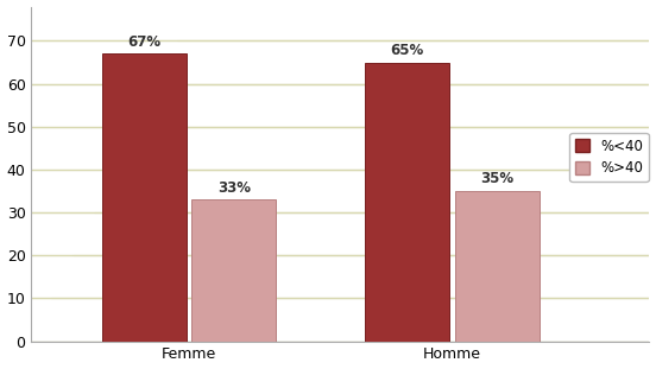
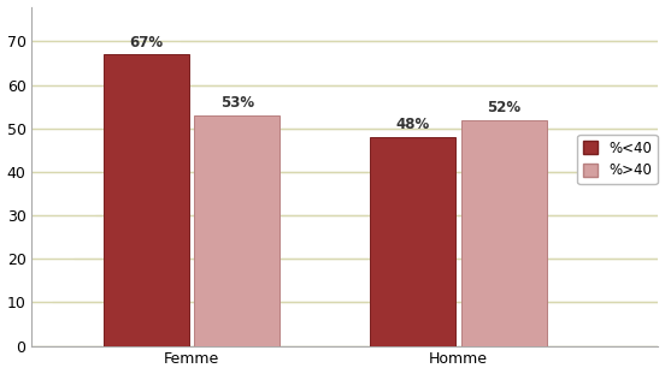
%>40/Femme: 33% -> 53%
%<40/Homme: 65% -> 48%
%>40/Homme: 35% -> 52%
